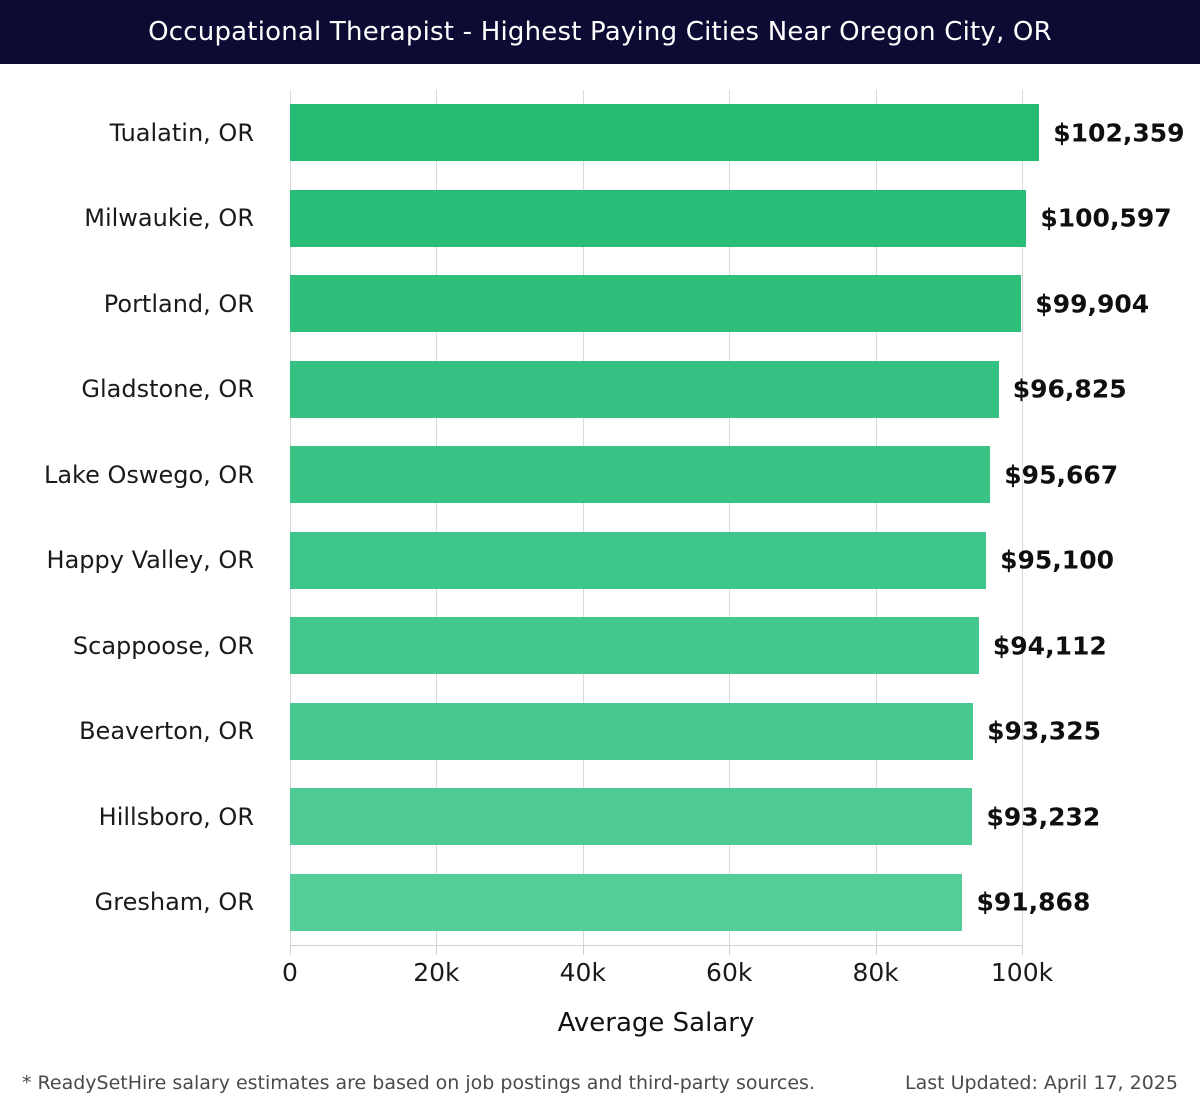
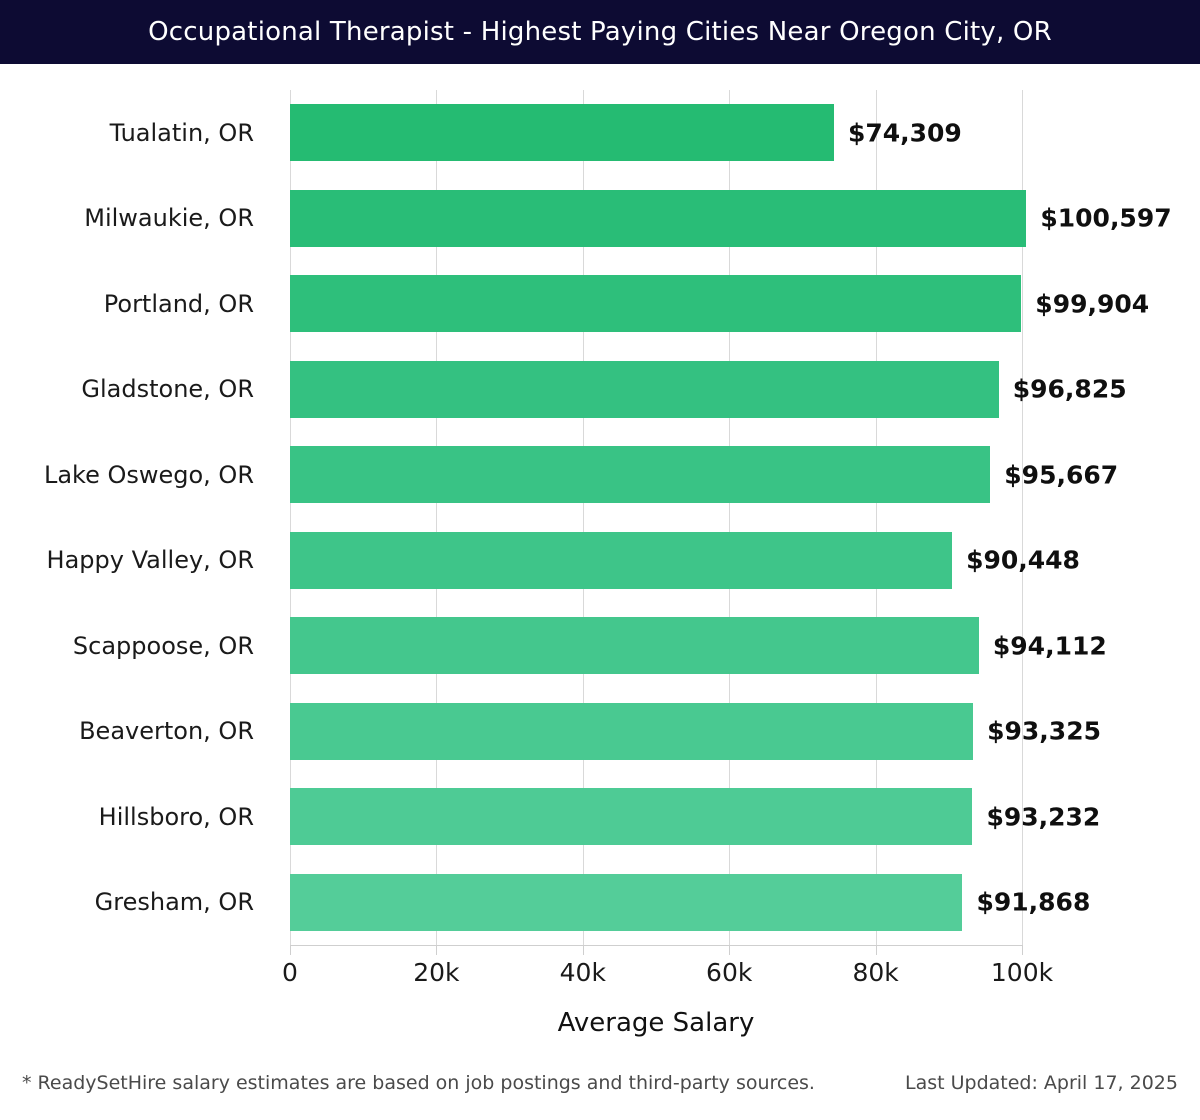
Tualatin, OR: $102,359 -> $74,309
Happy Valley, OR: $95,100 -> $90,448
